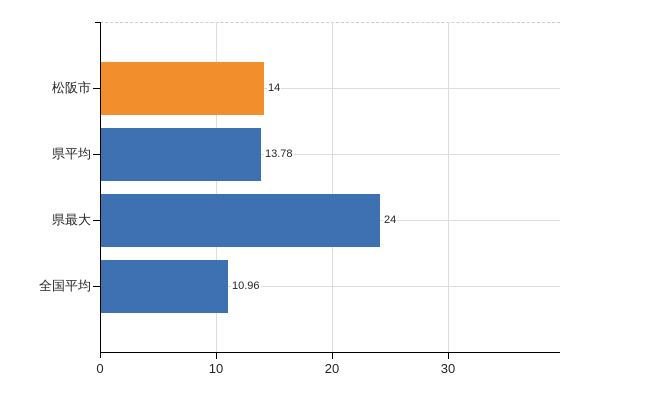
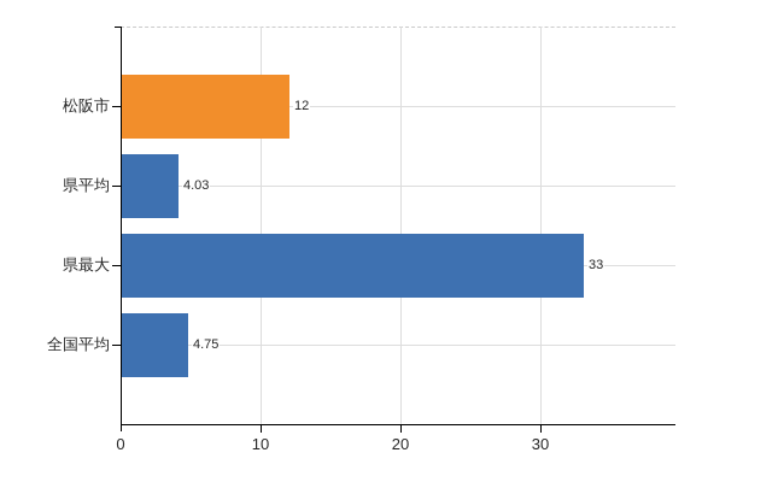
松阪市: 14 -> 12
県平均: 13.78 -> 4.03
県最大: 24 -> 33
全国平均: 10.96 -> 4.75
